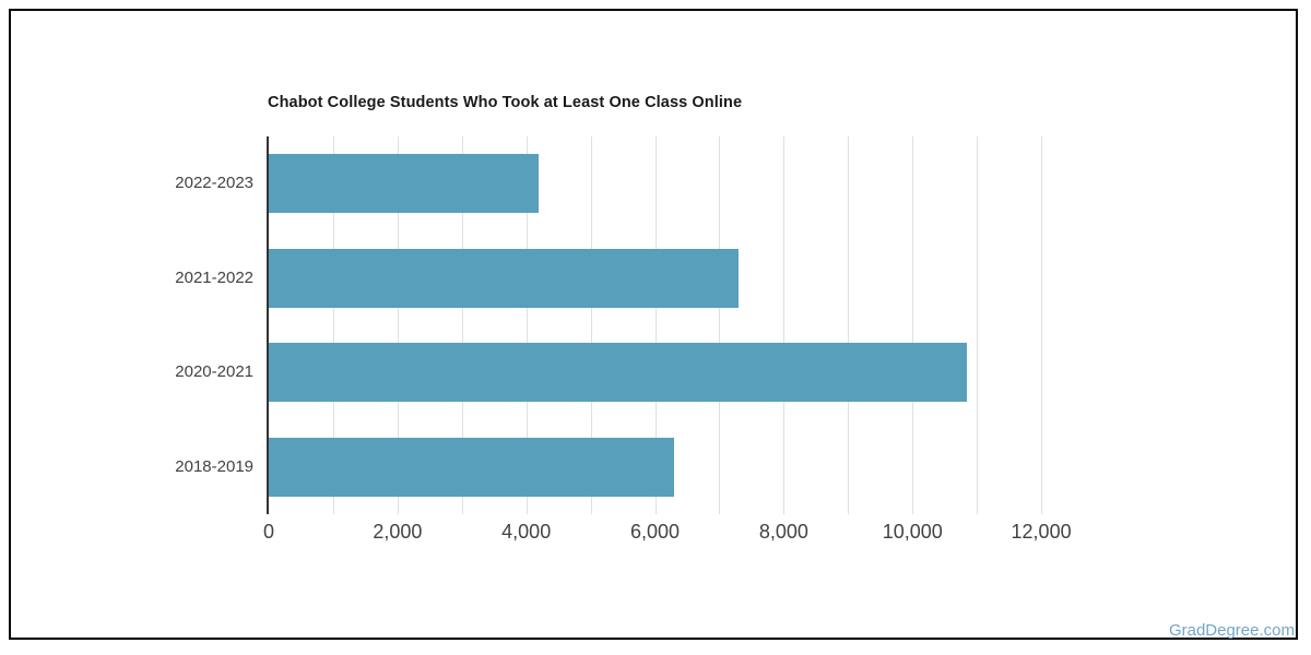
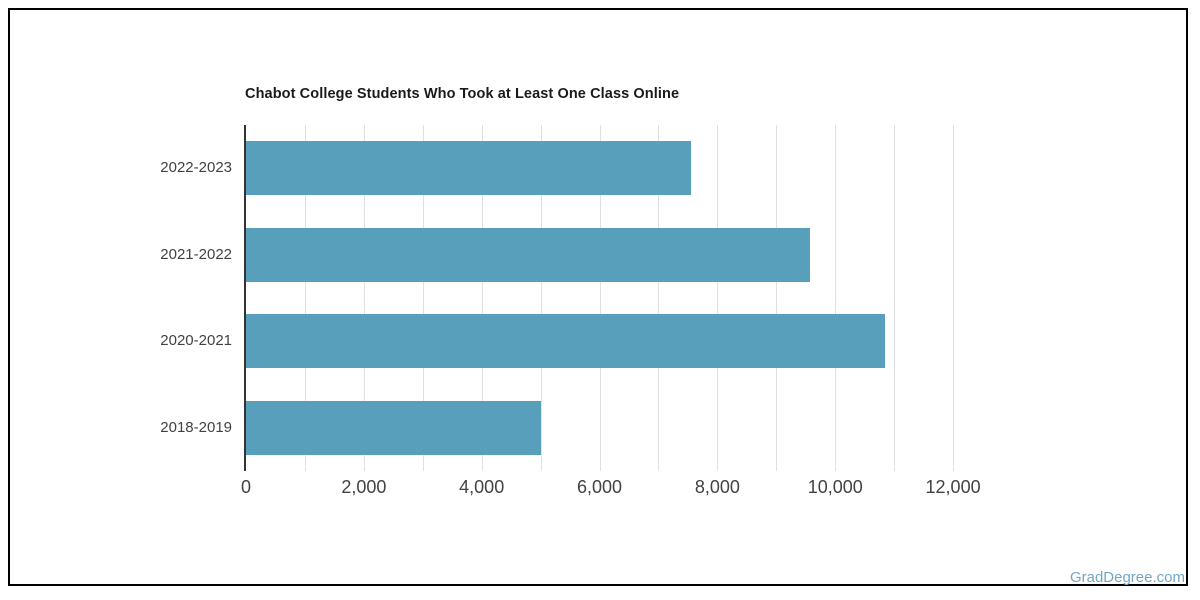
2022-2023: 4200 -> 7600
2021-2022: 7300 -> 9600
2018-2019: 6300 -> 5000
